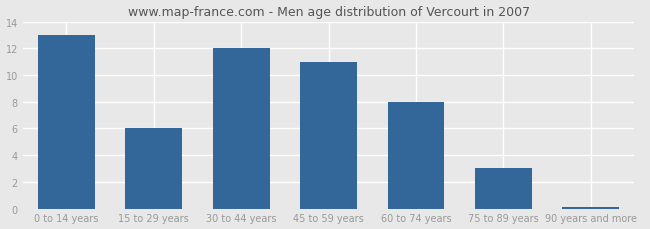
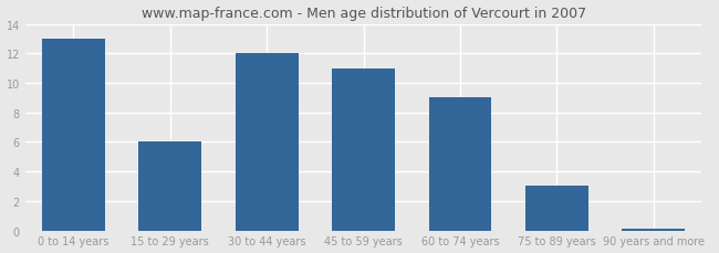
60 to 74 years: 8.0 -> 9.0
